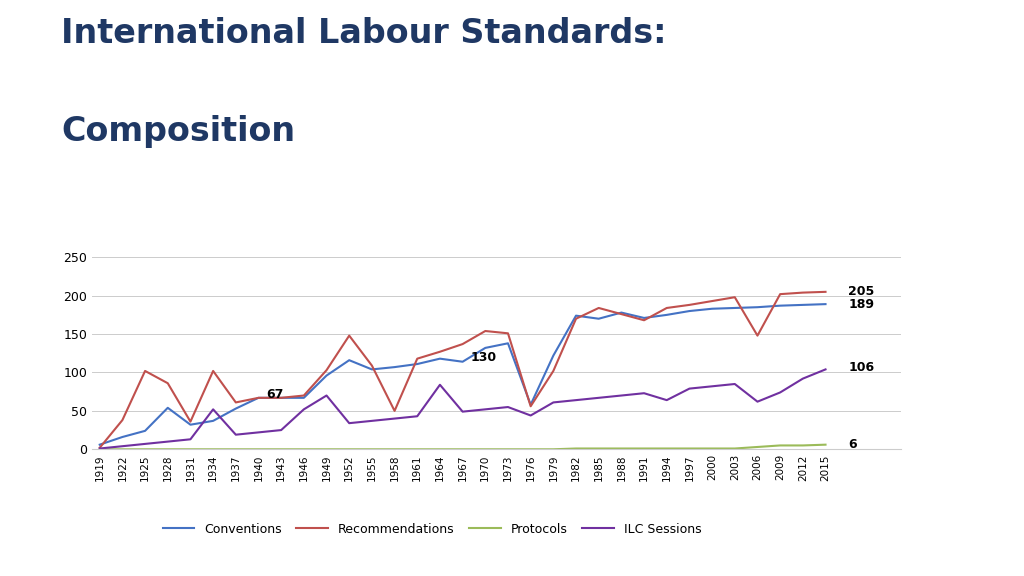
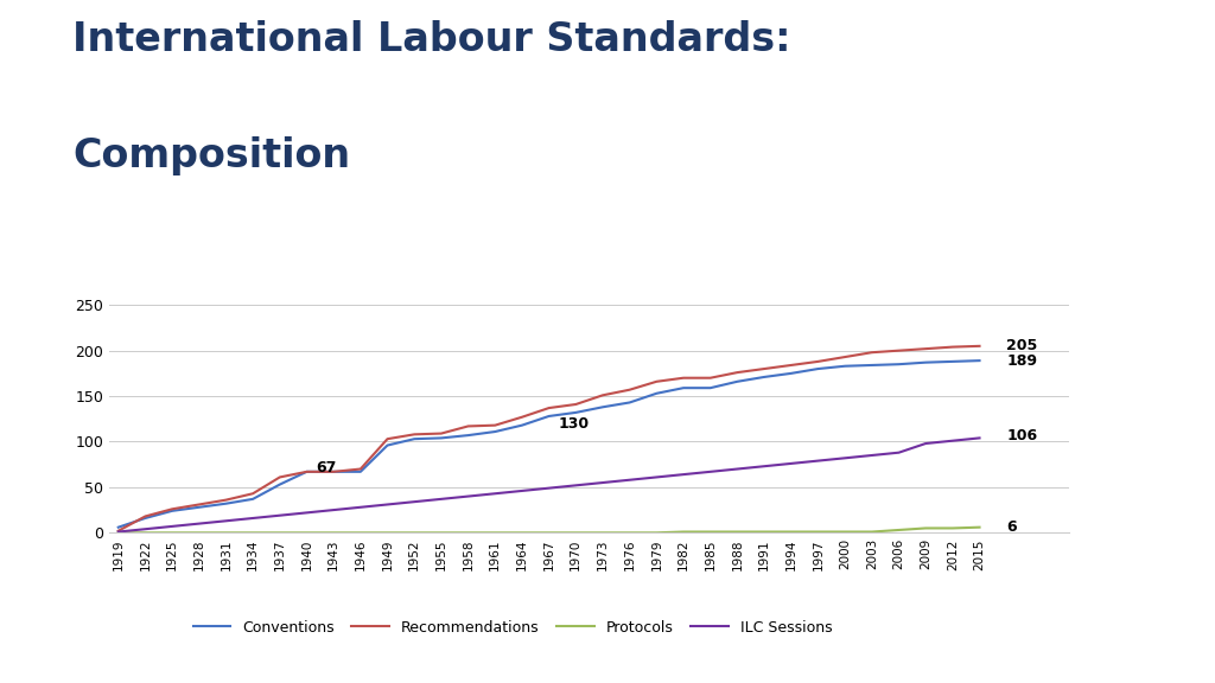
Recommendations/1922: 38 -> 18
Recommendations/1925: 102 -> 26
Conventions/1928: 54 -> 28
Recommendations/1928: 86 -> 31
Recommendations/1934: 102 -> 43
ILC Sessions/1934: 52 -> 16
ILC Sessions/1946: 52 -> 28
ILC Sessions/1949: 70 -> 31
Conventions/1952: 116 -> 103
Recommendations/1952: 148 -> 108
Recommendations/1958: 50 -> 117
ILC Sessions/1964: 84 -> 46
Conventions/1967: 114 -> 128
Recommendations/1970: 154 -> 141
Conventions/1976: 58 -> 143
Recommendations/1976: 56 -> 157
ILC Sessions/1976: 44 -> 58
Conventions/1979: 122 -> 153
Recommendations/1979: 102 -> 166
Conventions/1982: 174 -> 159
Conventions/1985: 170 -> 159
Recommendations/1985: 184 -> 170
Conventions/1988: 178 -> 166
Recommendations/1991: 168 -> 180
ILC Sessions/1994: 64 -> 76
Recommendations/2006: 148 -> 200
ILC Sessions/2006: 62 -> 88
ILC Sessions/2009: 74 -> 98
ILC Sessions/2012: 92 -> 101
